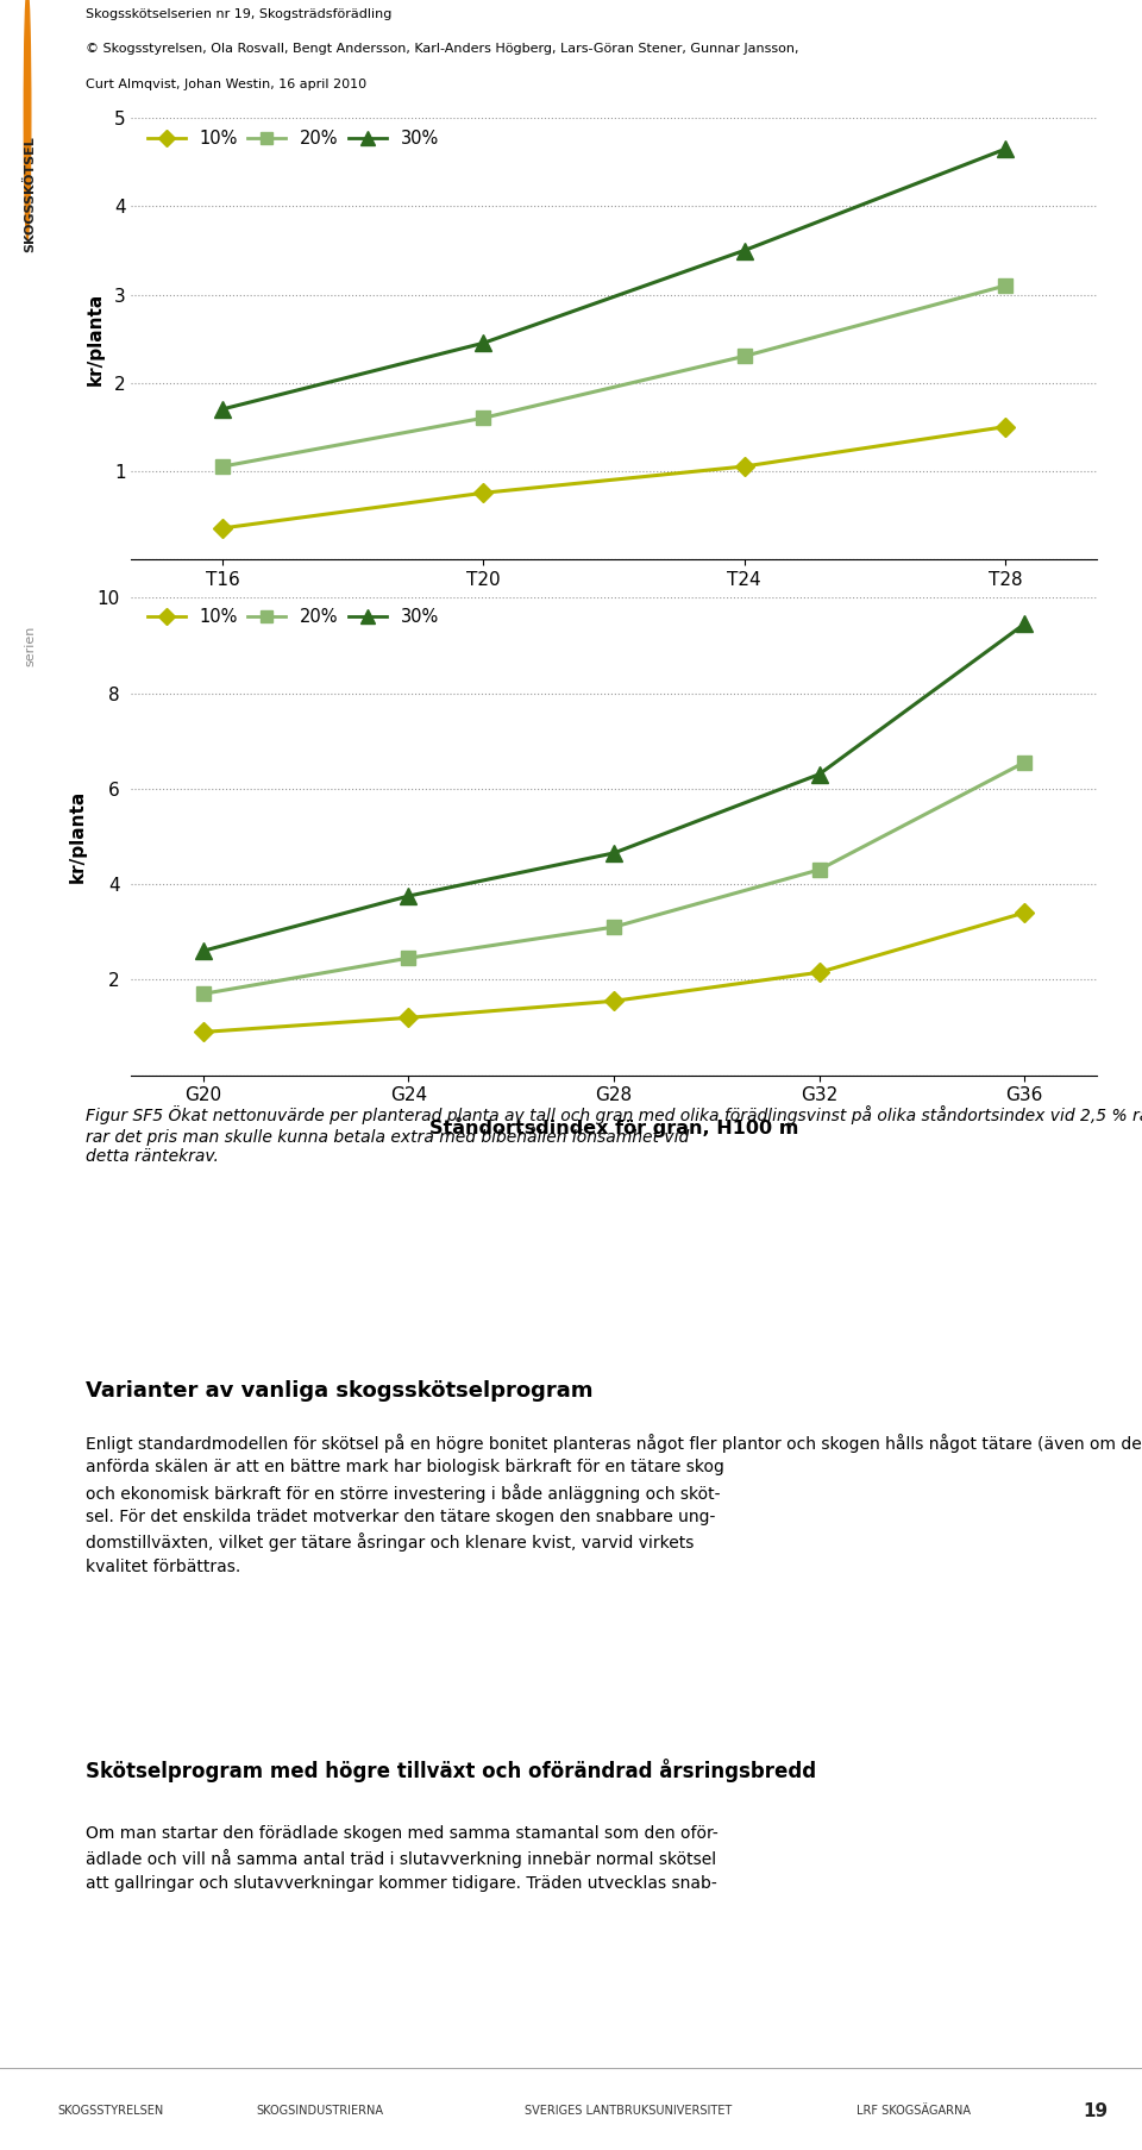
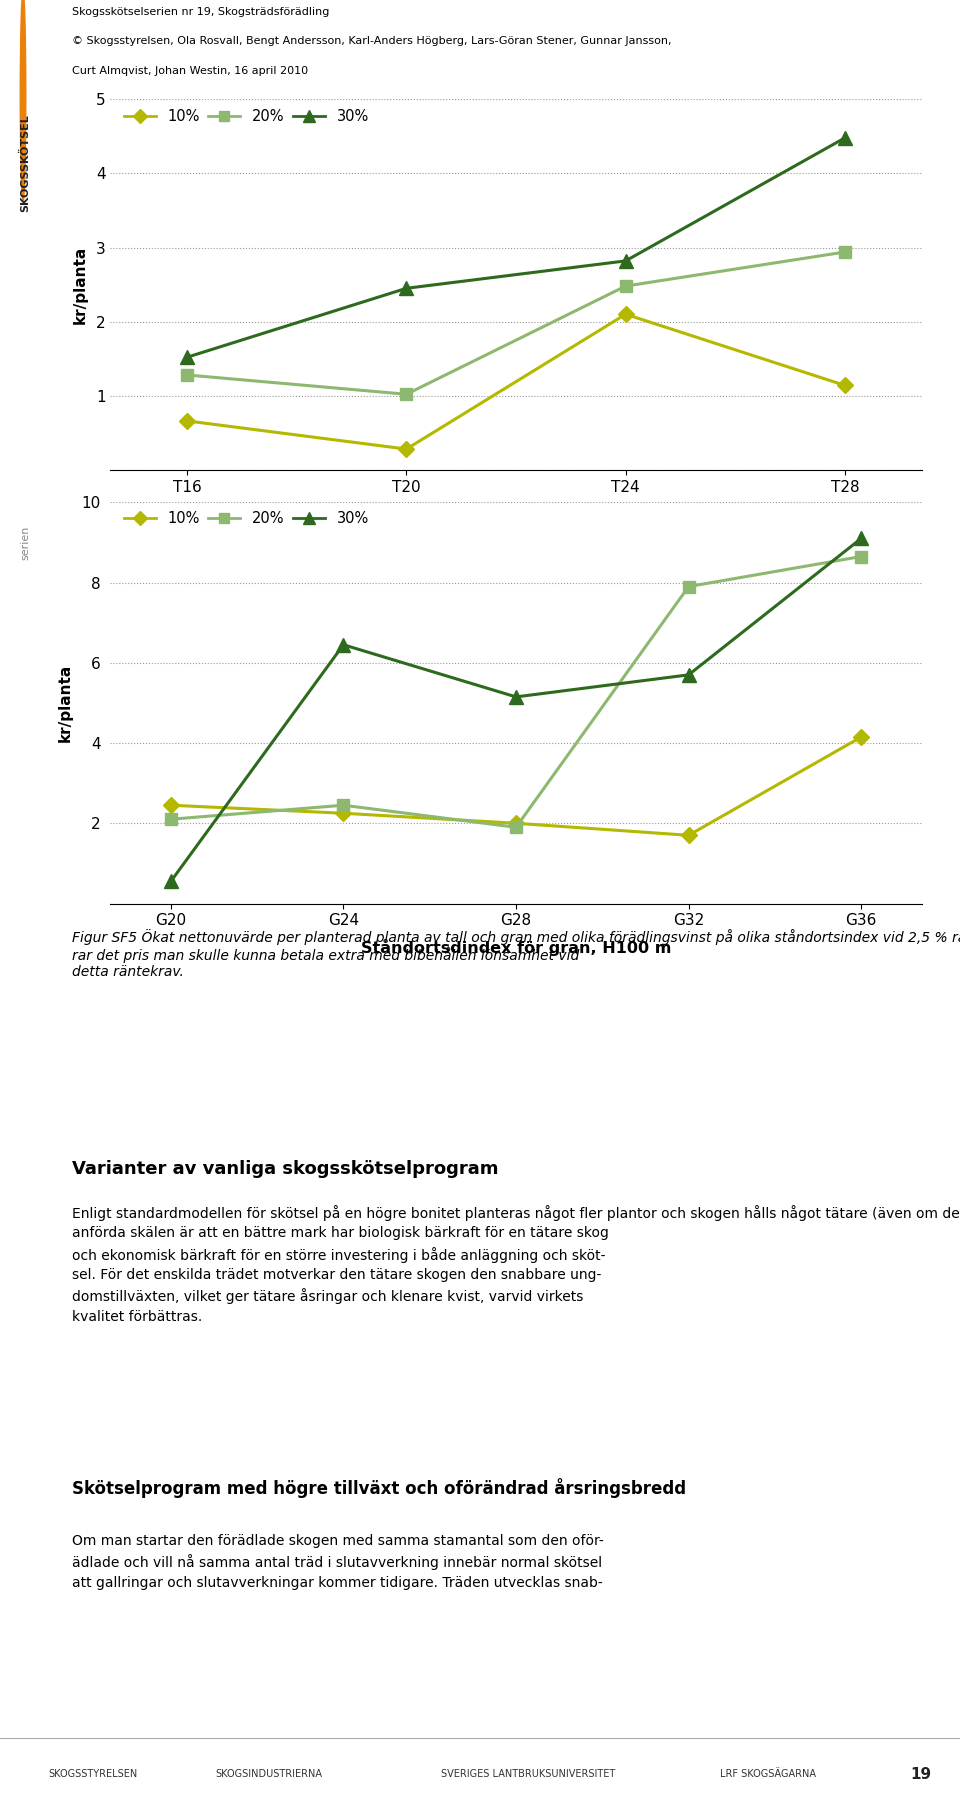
10%/T16: 0.35 -> 0.66
20%/T16: 1.05 -> 1.28
30%/T16: 1.70 -> 1.52
10%/T20: 0.75 -> 0.28
20%/T20: 1.60 -> 1.02
10%/T24: 1.05 -> 2.10
20%/T24: 2.30 -> 2.48
30%/T24: 3.50 -> 2.82
10%/T28: 1.50 -> 1.14
20%/T28: 3.10 -> 2.94
30%/T28: 4.65 -> 4.48
10%/G20: 0.90 -> 2.45
20%/G20: 1.70 -> 2.10
30%/G20: 2.60 -> 0.55
10%/G24: 1.20 -> 2.25
30%/G24: 3.75 -> 6.45
10%/G28: 1.55 -> 2.00
20%/G28: 3.10 -> 1.90
30%/G28: 4.65 -> 5.15
10%/G32: 2.15 -> 1.70
20%/G32: 4.30 -> 7.90
30%/G32: 6.30 -> 5.70
10%/G36: 3.40 -> 4.15
20%/G36: 6.55 -> 8.65
30%/G36: 9.45 -> 9.10
